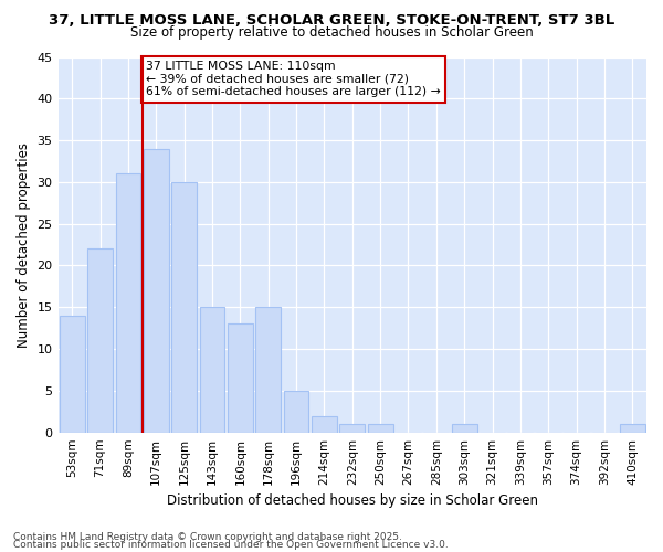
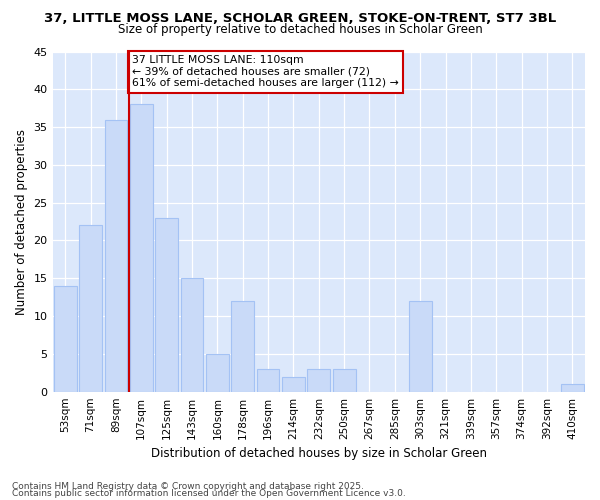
89sqm: 31 -> 36
107sqm: 34 -> 38
125sqm: 30 -> 23
160sqm: 13 -> 5
178sqm: 15 -> 12
196sqm: 5 -> 3
232sqm: 1 -> 3
250sqm: 1 -> 3
303sqm: 1 -> 12
